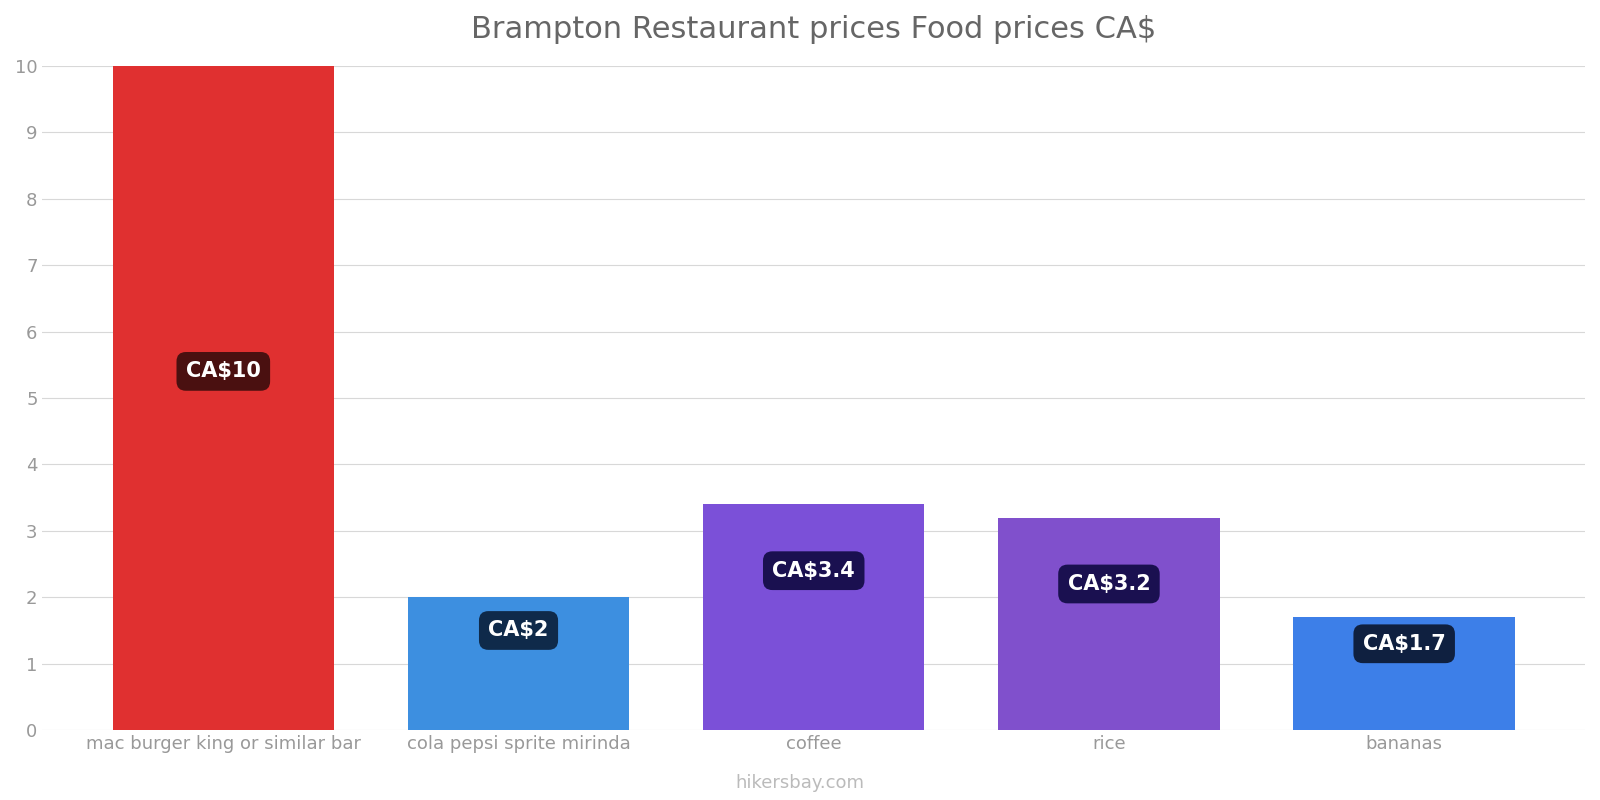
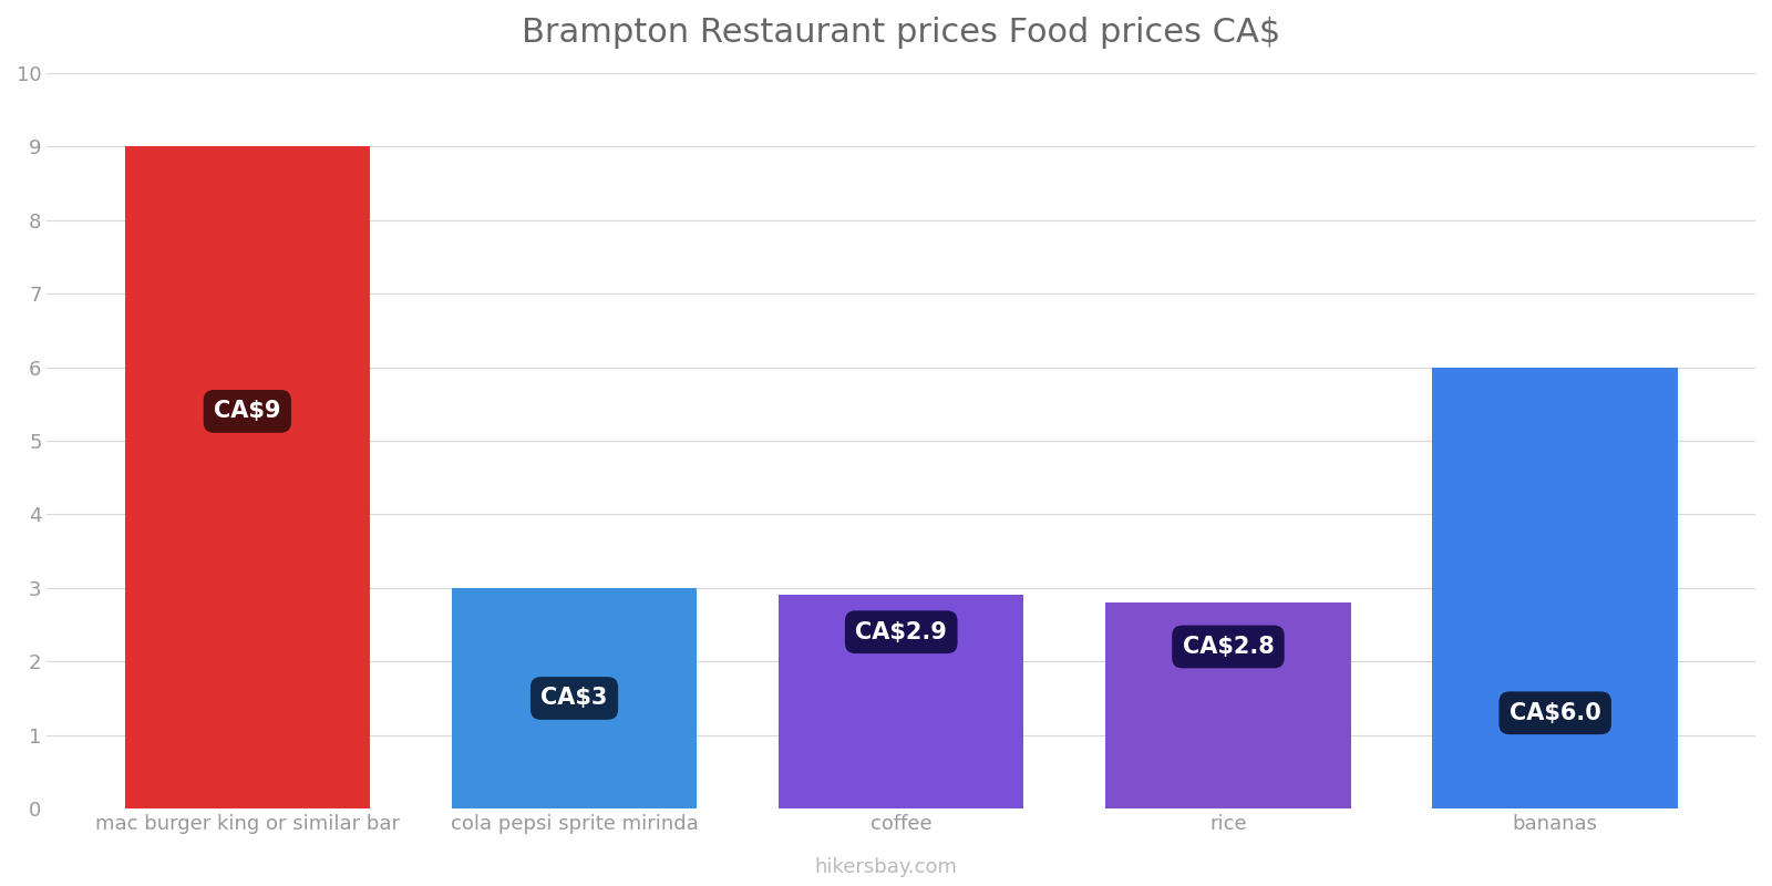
mac burger king or similar bar: CA$10 -> CA$9
cola pepsi sprite mirinda: CA$2 -> CA$3
coffee: CA$3.4 -> CA$2.9
rice: CA$3.2 -> CA$2.8
bananas: CA$1.7 -> CA$6.0
